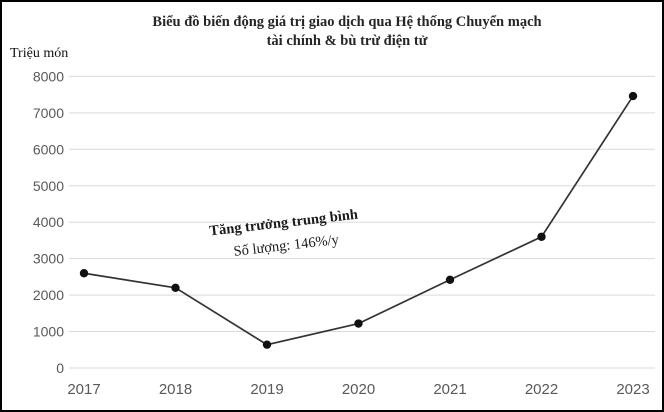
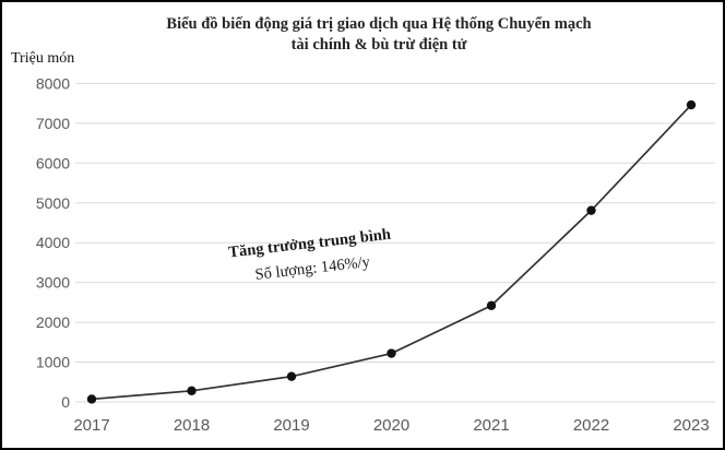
2017: 2600 -> 100
2018: 2200 -> 300
2022: 3600 -> 4800
